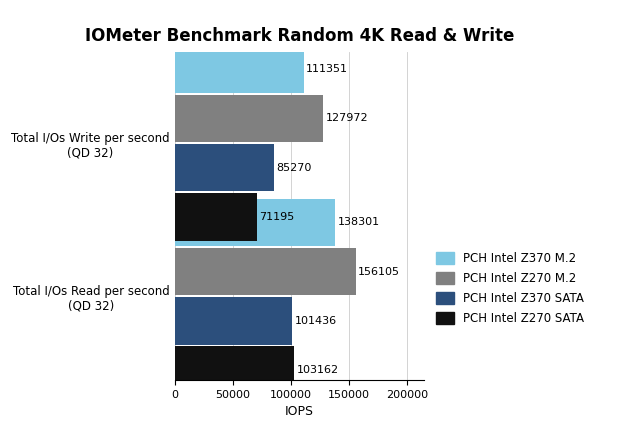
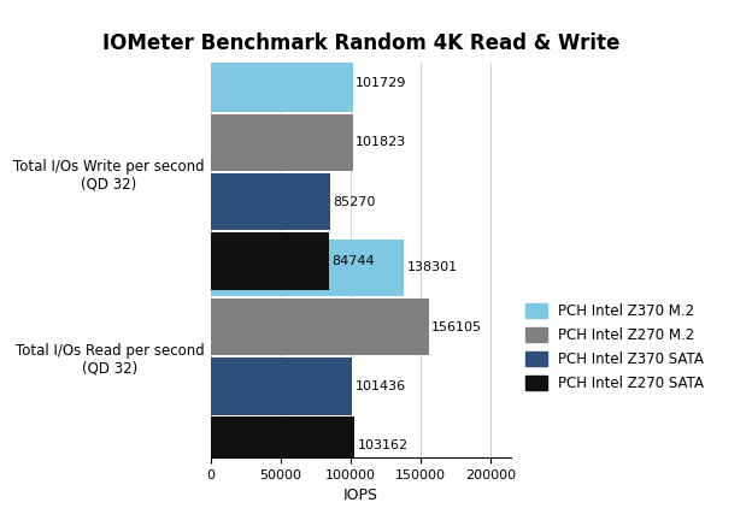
PCH Intel Z370 M.2/Total I/Os Write per second (QD 32): 111351 -> 101729
PCH Intel Z270 M.2/Total I/Os Write per second (QD 32): 127972 -> 101823
PCH Intel Z270 SATA/Total I/Os Write per second (QD 32): 71195 -> 84744
